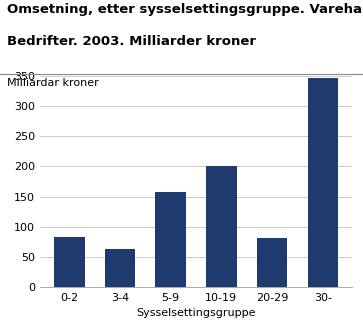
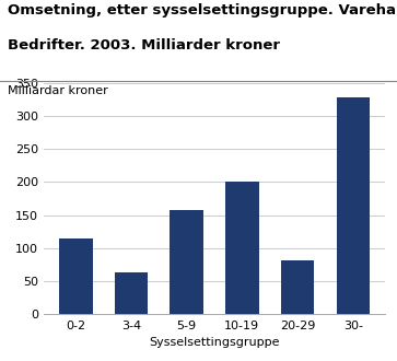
0-2: 83 -> 114
30-: 346 -> 328
